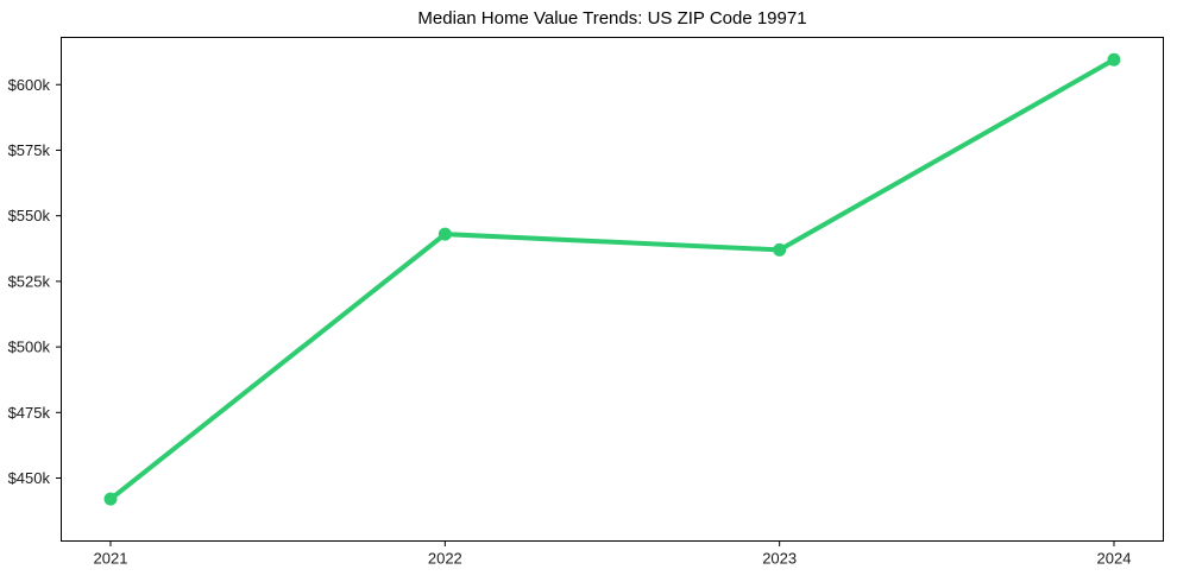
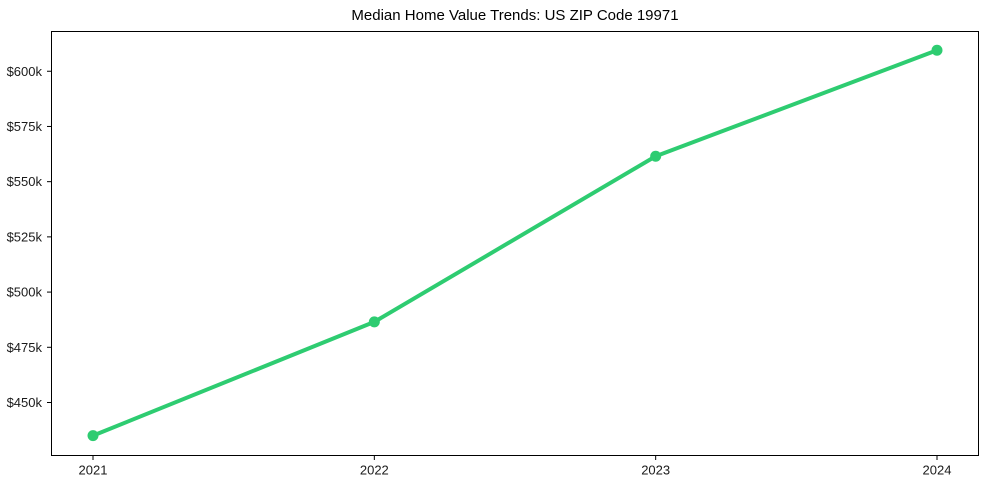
2021: $442k -> $435k
2022: $543k -> $486k
2023: $537k -> $562k
